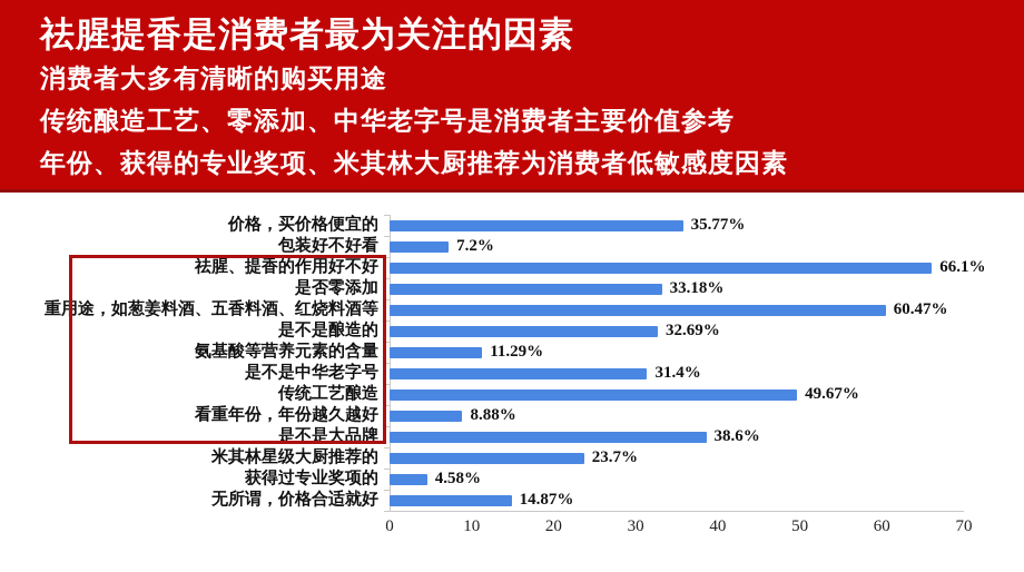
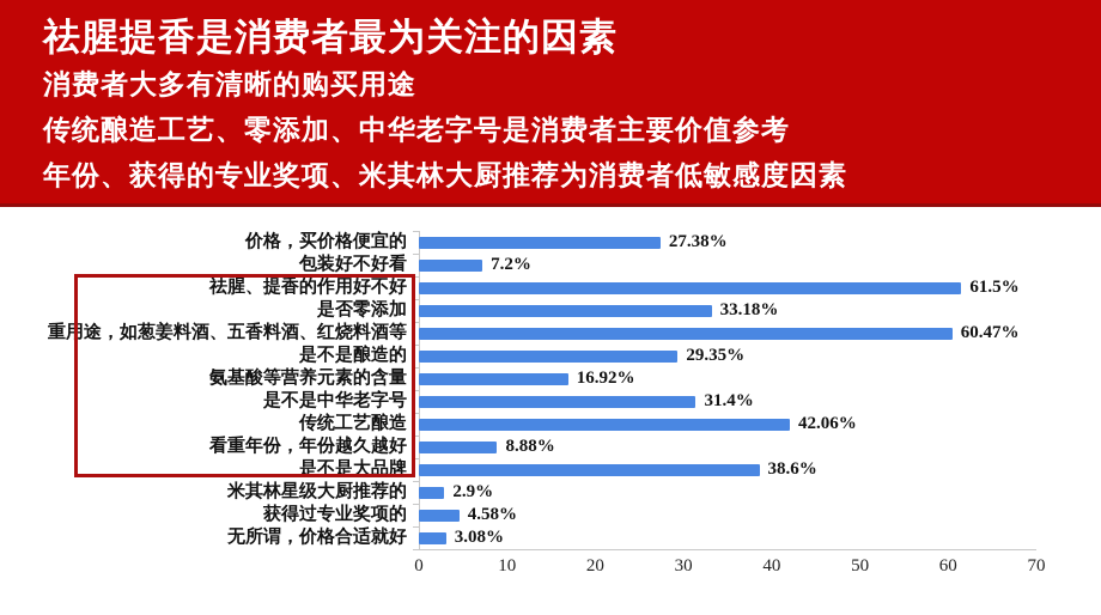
价格，买价格便宜的: 35.77% -> 27.38%
祛腥、提香的作用好不好: 66.1% -> 61.5%
是不是酿造的: 32.69% -> 29.35%
氨基酸等营养元素的含量: 11.29% -> 16.92%
传统工艺酿造: 49.67% -> 42.06%
米其林星级大厨推荐的: 23.7% -> 2.9%
无所谓，价格合适就好: 14.87% -> 3.08%
